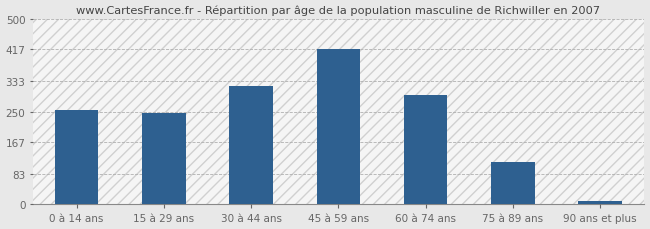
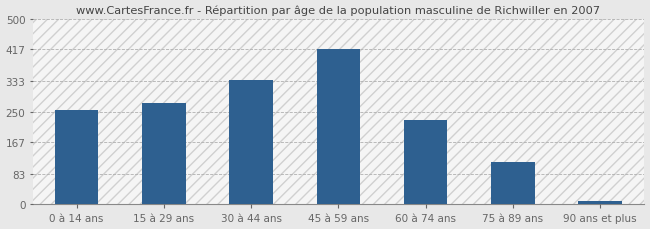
15 à 29 ans: 245 -> 272
30 à 44 ans: 320 -> 335
60 à 74 ans: 295 -> 228
